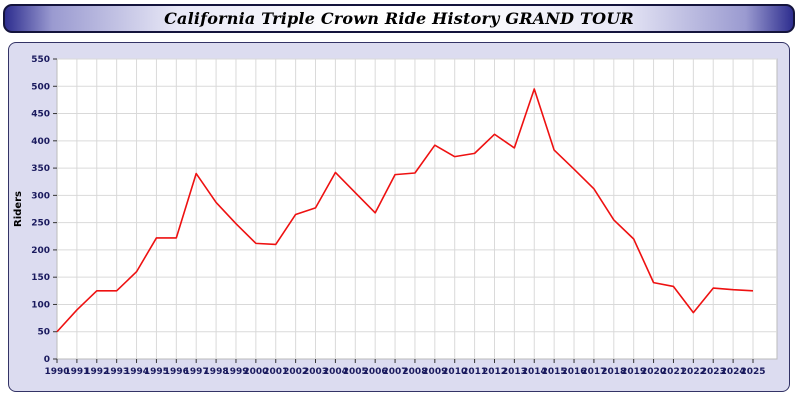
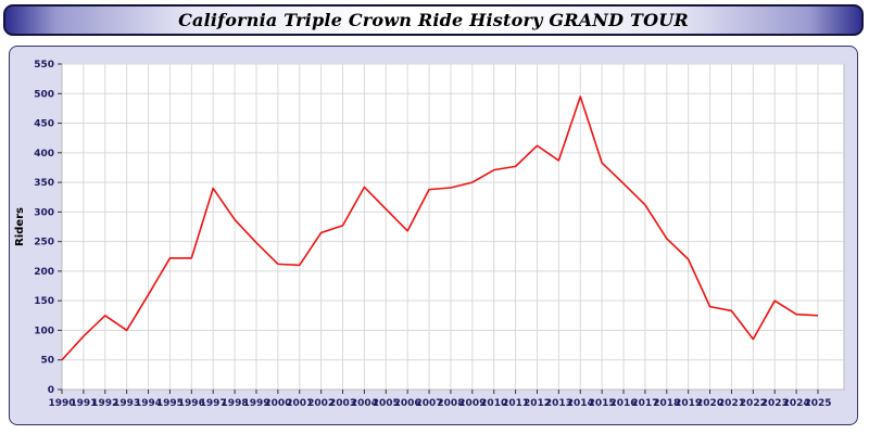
1993: 120 -> 100
2009: 390 -> 350
2023: 130 -> 150
